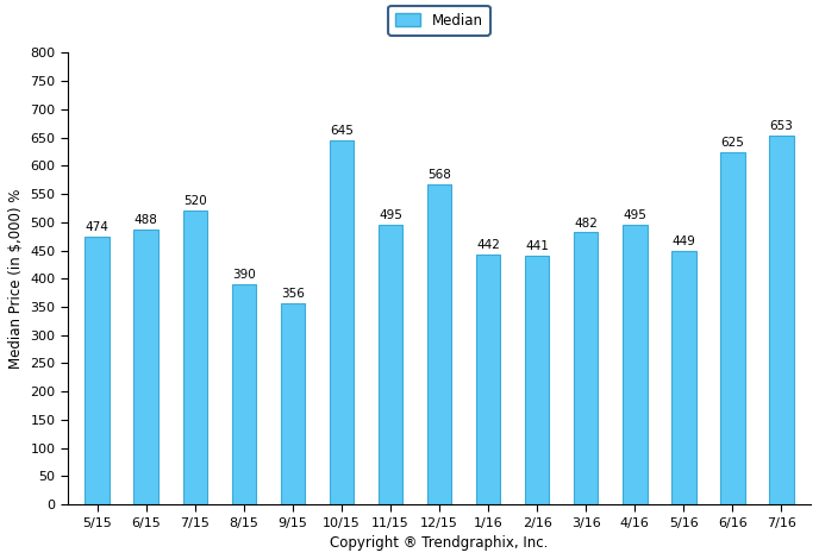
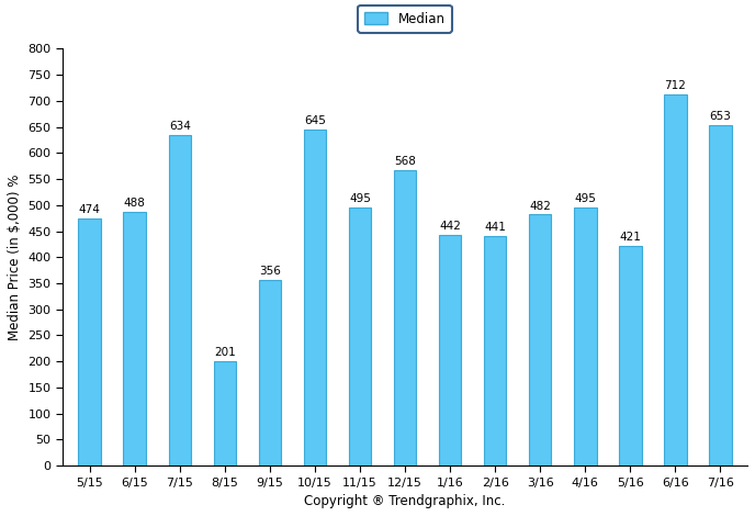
7/15: 520 -> 634
8/15: 390 -> 201
5/16: 449 -> 421
6/16: 625 -> 712
